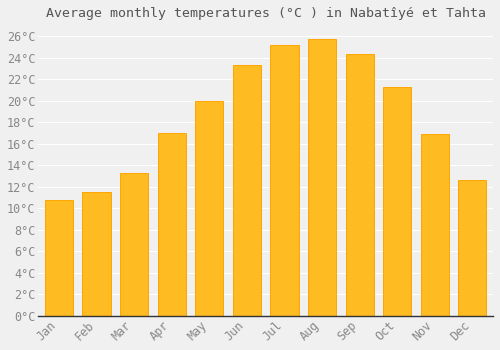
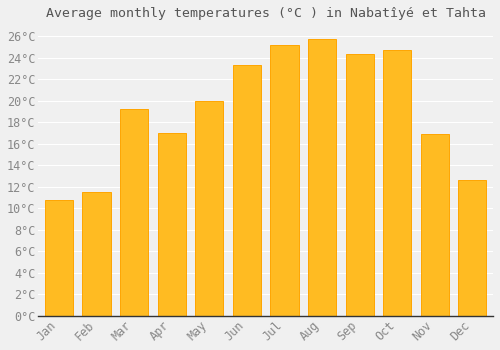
Mar: 13.3°C -> 19.2°C
Oct: 21.3°C -> 24.7°C
